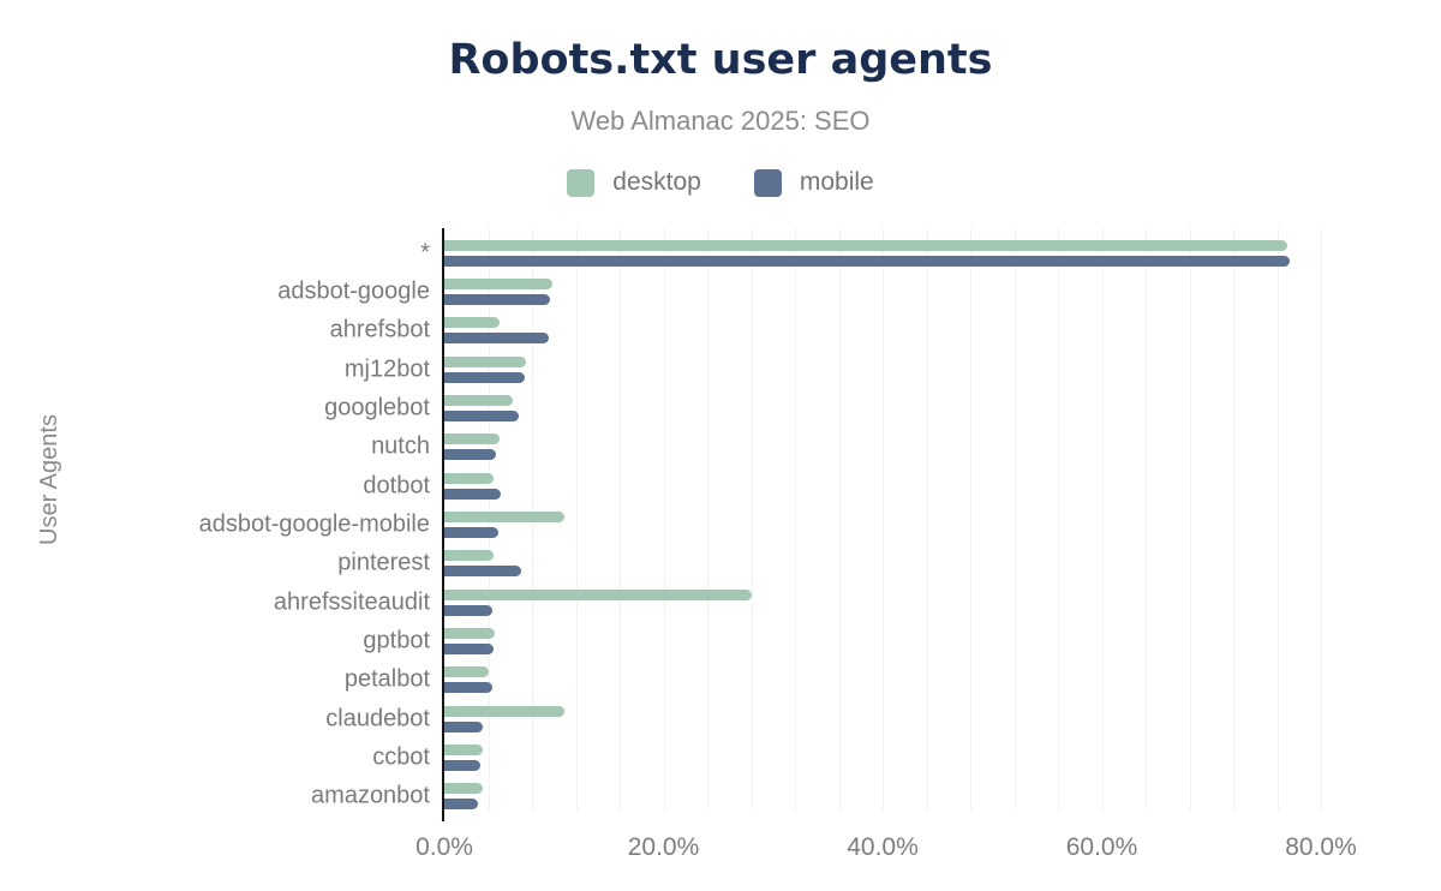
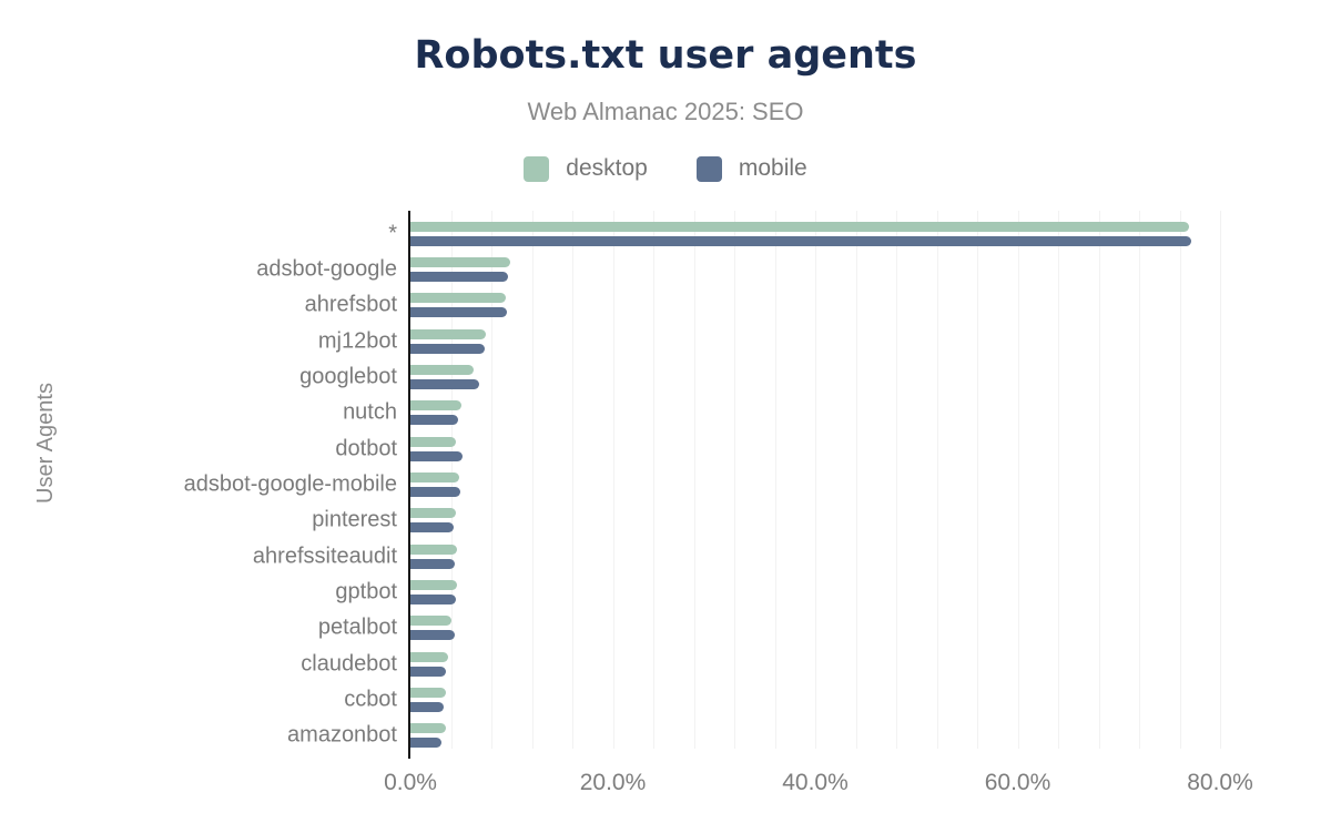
desktop/ahrefsbot: 5% -> 9%
desktop/adsbot-google-mobile: 11% -> 5%
mobile/pinterest: 7% -> 4%
desktop/ahrefssiteaudit: 28% -> 5%
desktop/claudebot: 11% -> 4%
